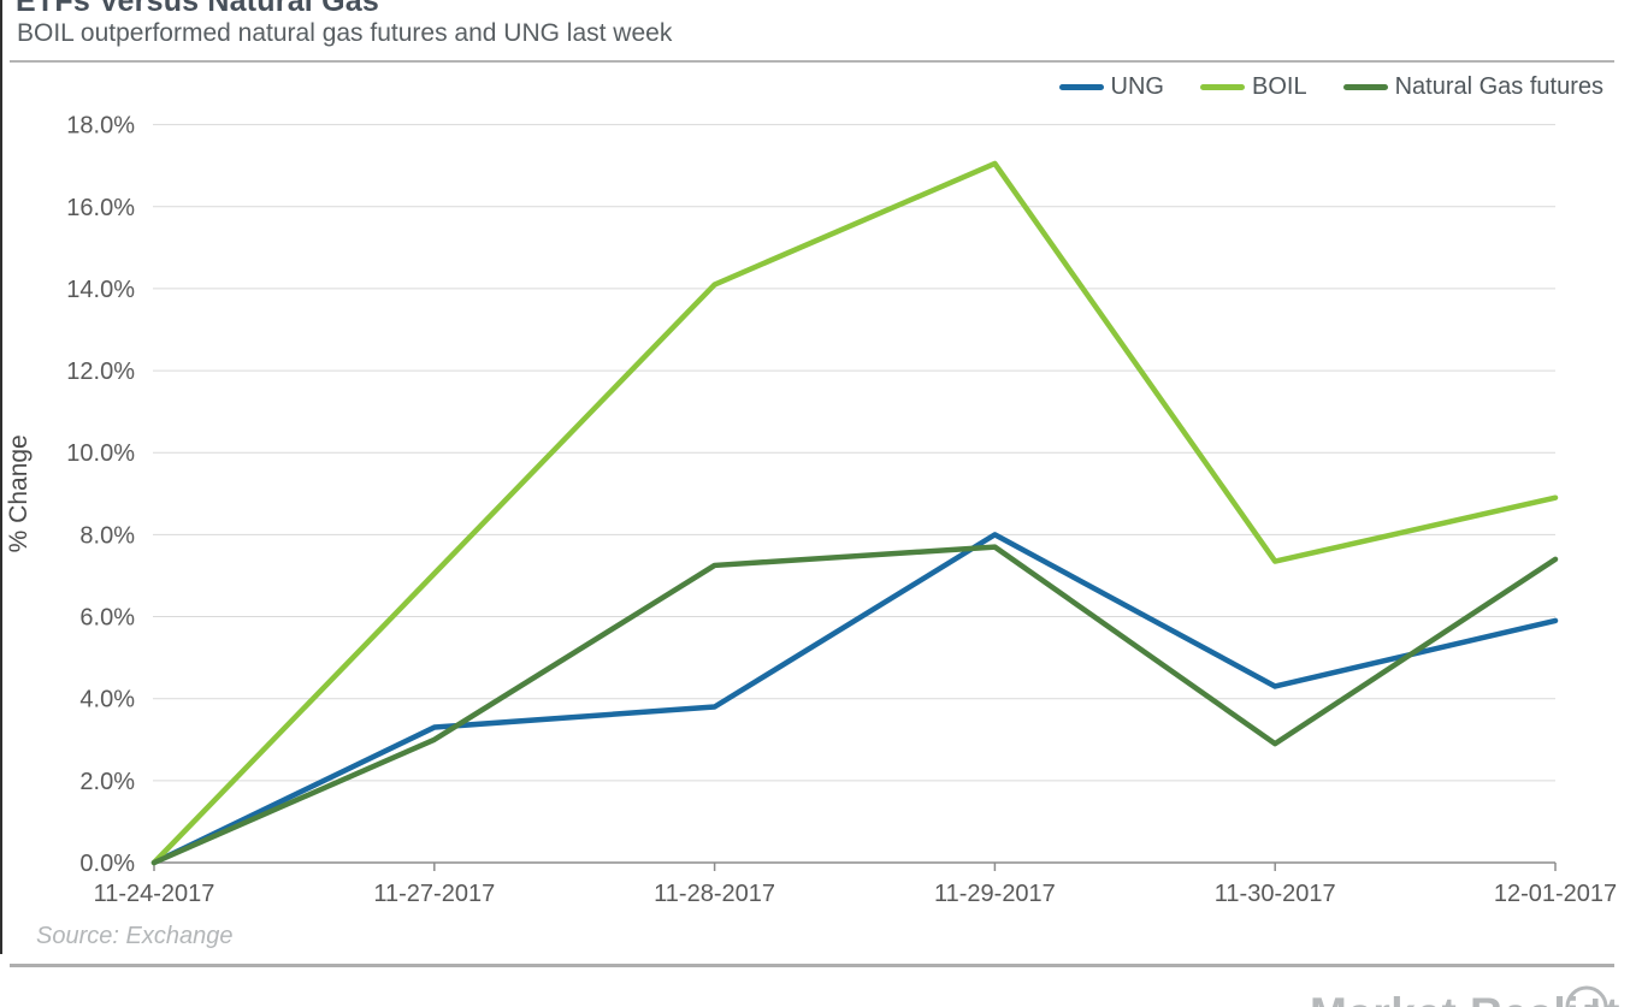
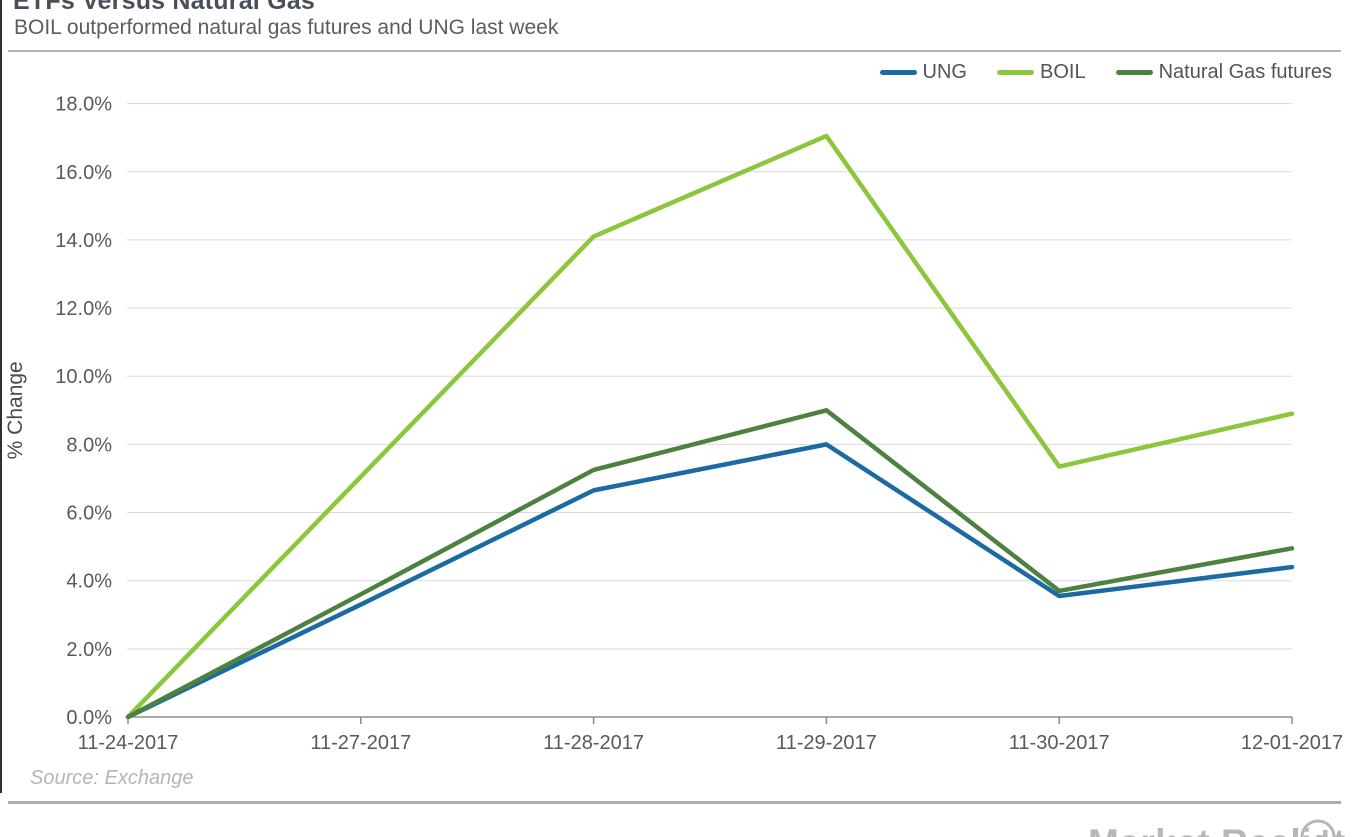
Natural Gas futures/11-27-2017: 3.0% -> 3.6%
UNG/11-28-2017: 3.8% -> 6.7%
Natural Gas futures/11-29-2017: 7.7% -> 9.0%
UNG/11-30-2017: 4.3% -> 3.5%
Natural Gas futures/11-30-2017: 2.9% -> 3.7%
UNG/12-01-2017: 5.9% -> 4.4%
Natural Gas futures/12-01-2017: 7.4% -> 5.0%
